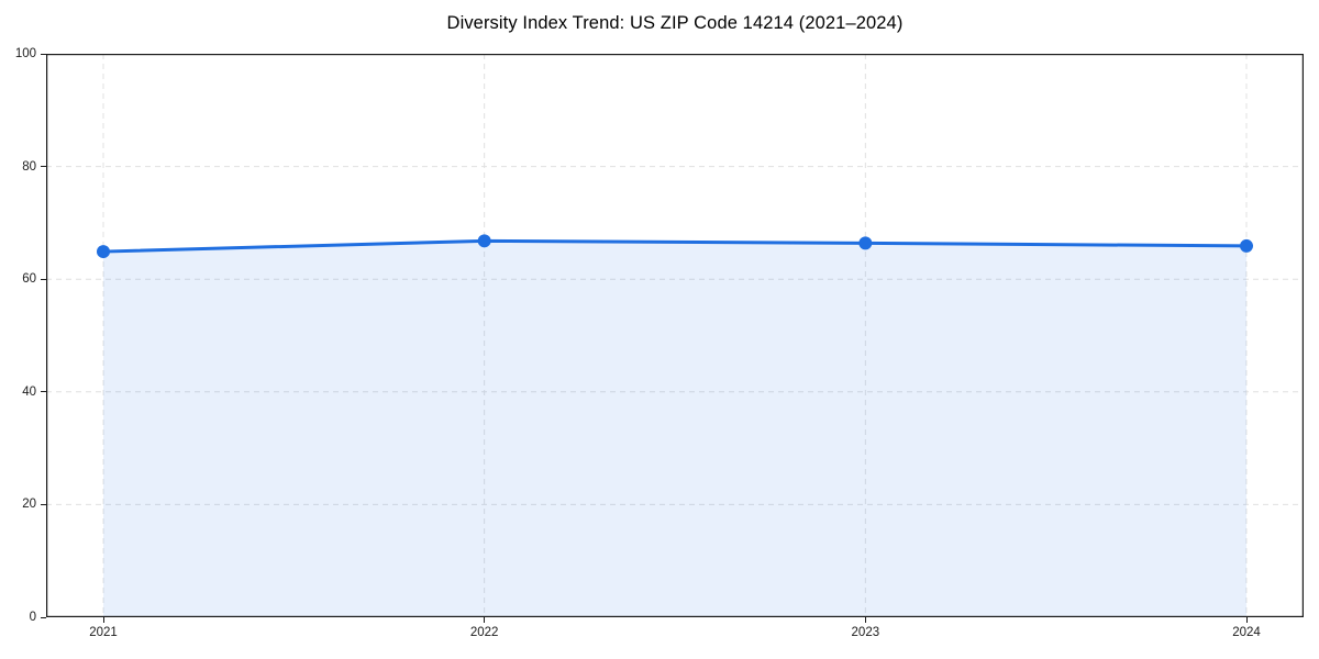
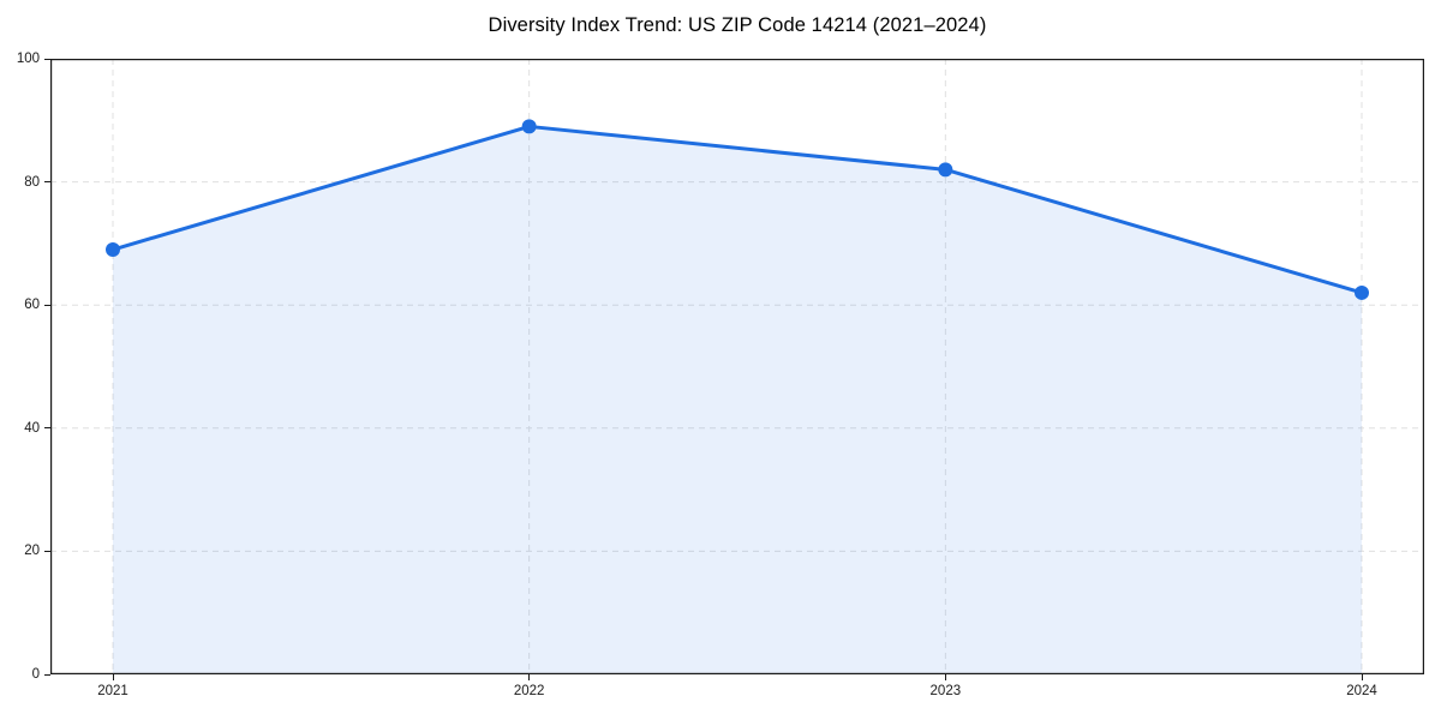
2021: 65 -> 69
2022: 67 -> 89
2023: 66 -> 82
2024: 66 -> 62
